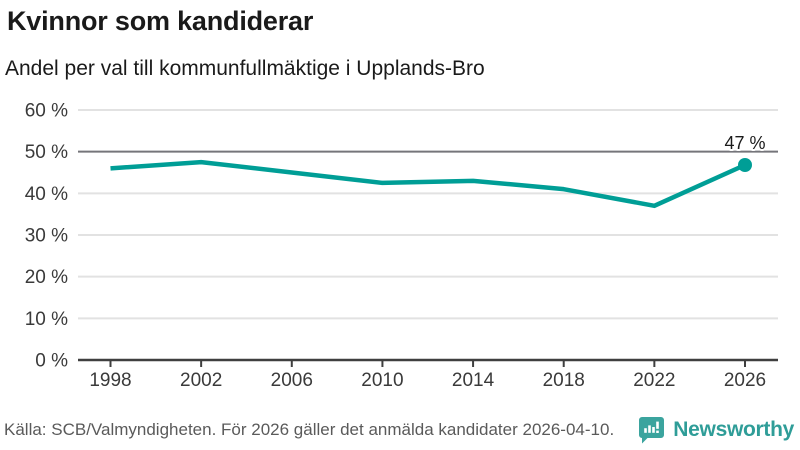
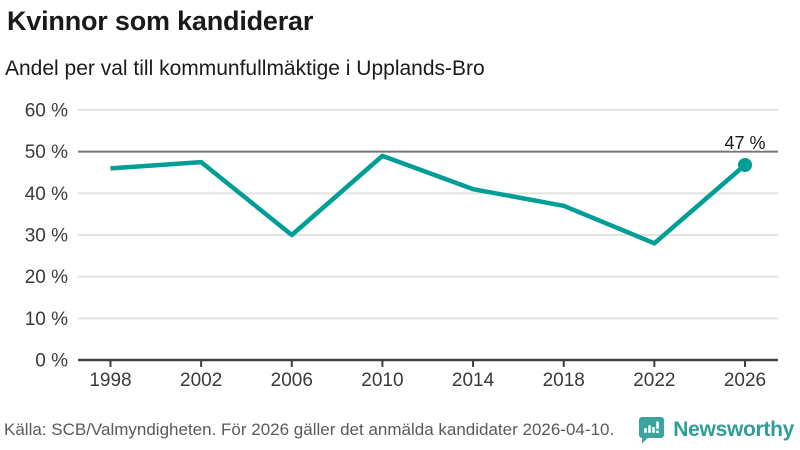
2006: 45% -> 30%
2010: 42% -> 49%
2014: 43% -> 41%
2018: 41% -> 37%
2022: 37% -> 28%
